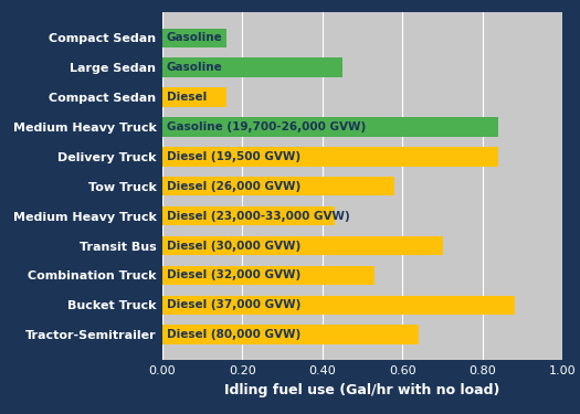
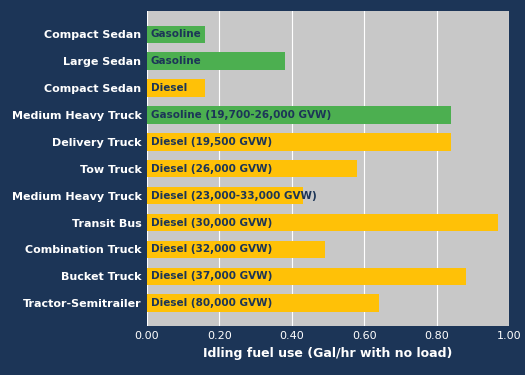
Large Sedan: 0.45 -> 0.38
Transit Bus: 0.70 -> 0.97
Combination Truck: 0.53 -> 0.49
